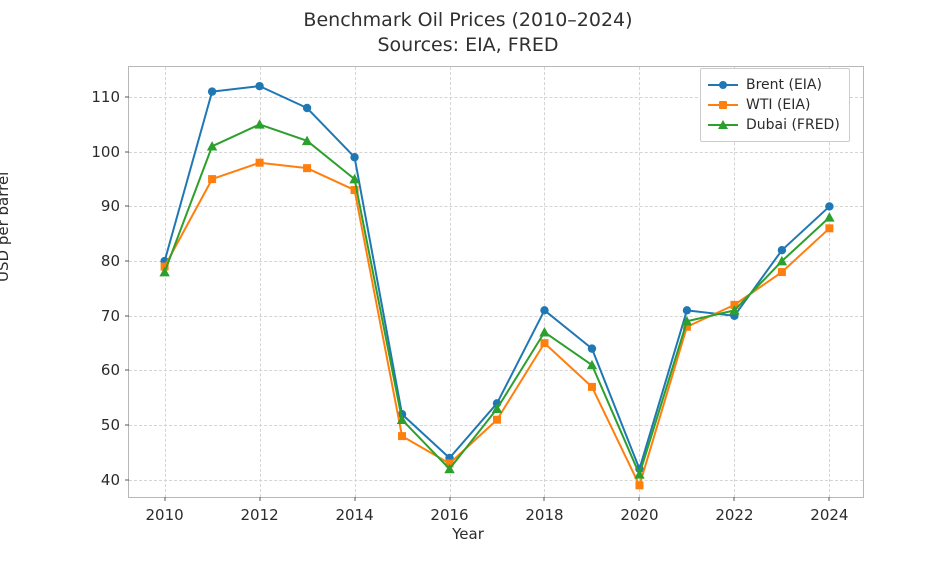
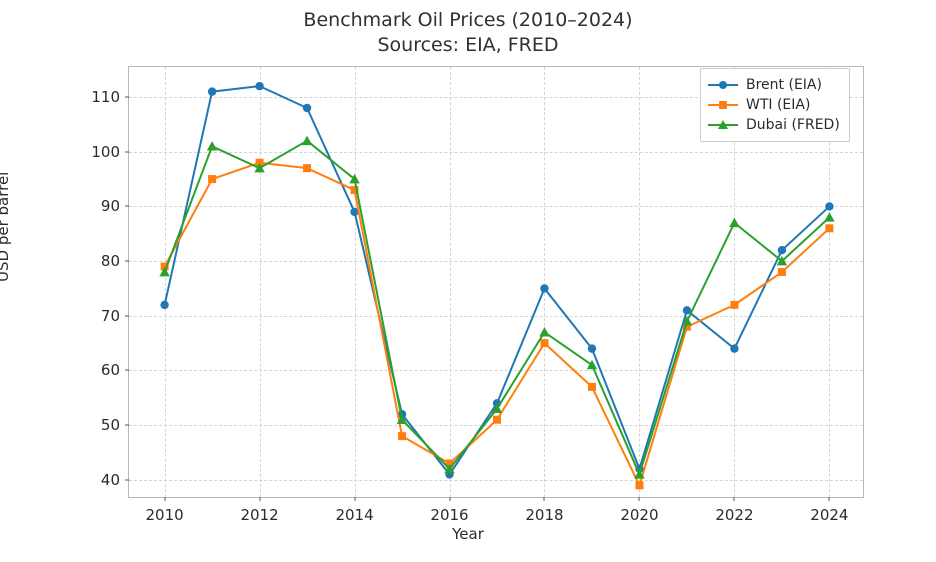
Brent (EIA)/2010: 80 -> 72
Dubai (FRED)/2012: 105 -> 97
Brent (EIA)/2014: 99 -> 89
Brent (EIA)/2016: 44 -> 41
Brent (EIA)/2018: 71 -> 75
Brent (EIA)/2022: 70 -> 64
Dubai (FRED)/2022: 71 -> 87
